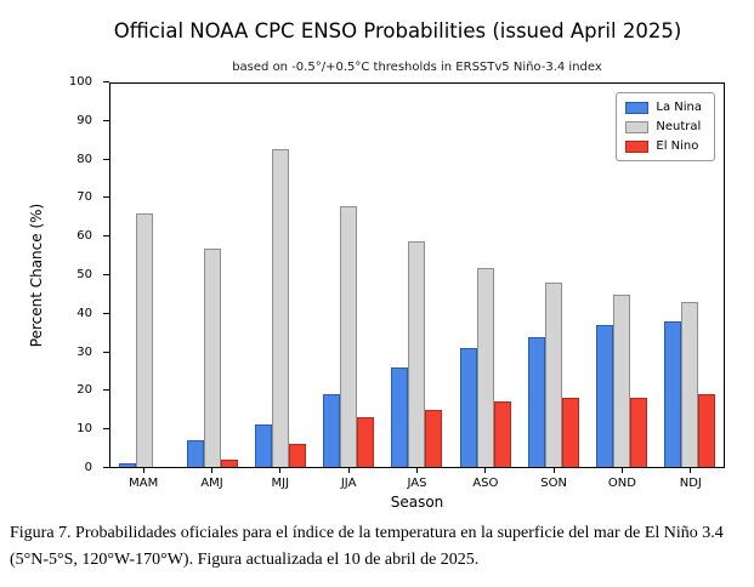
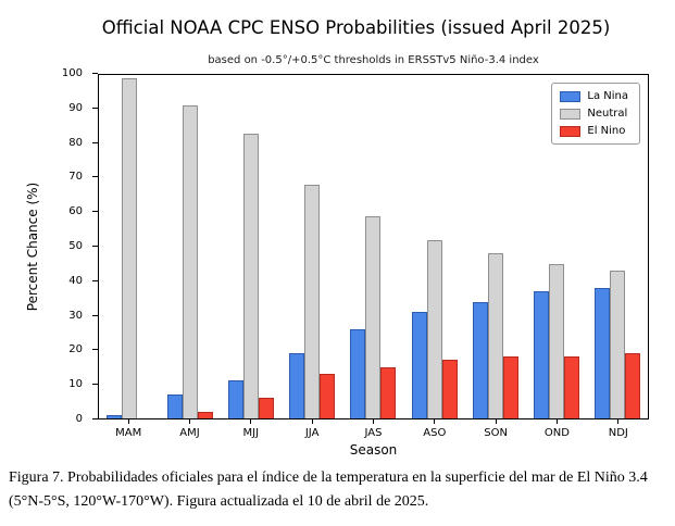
Neutral/MAM: 66 -> 99
Neutral/AMJ: 57 -> 91
